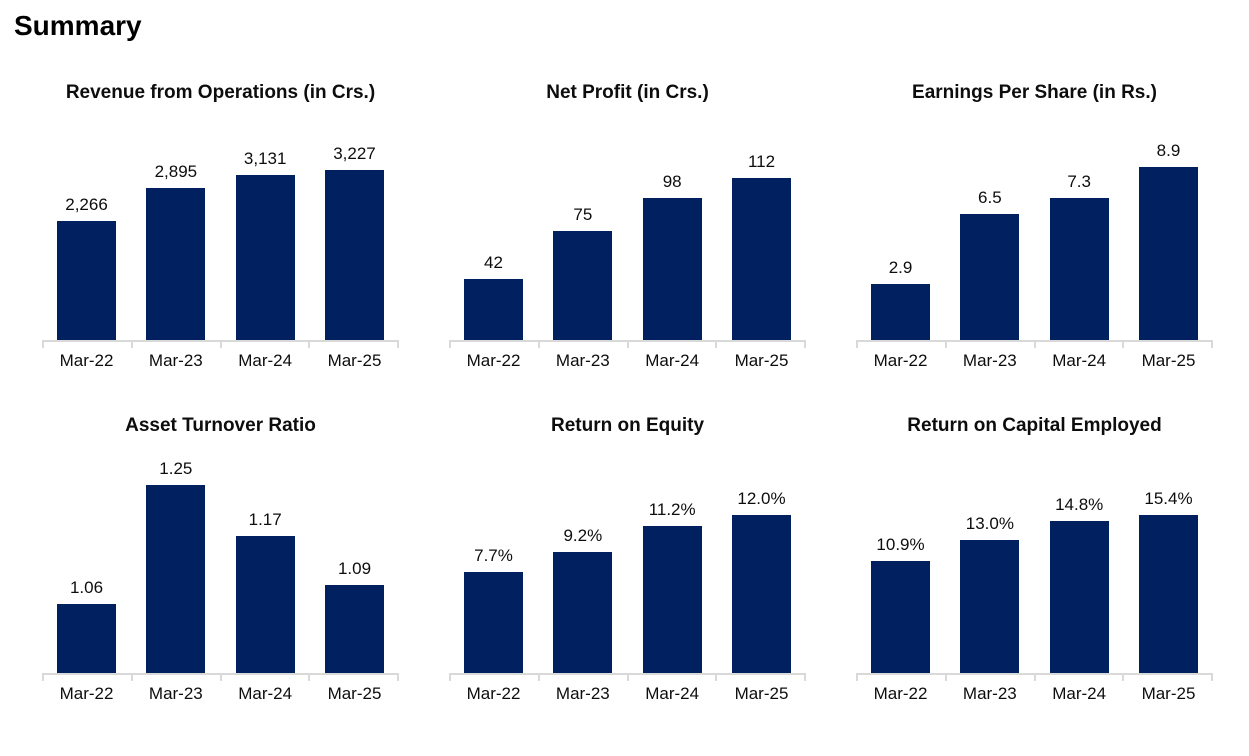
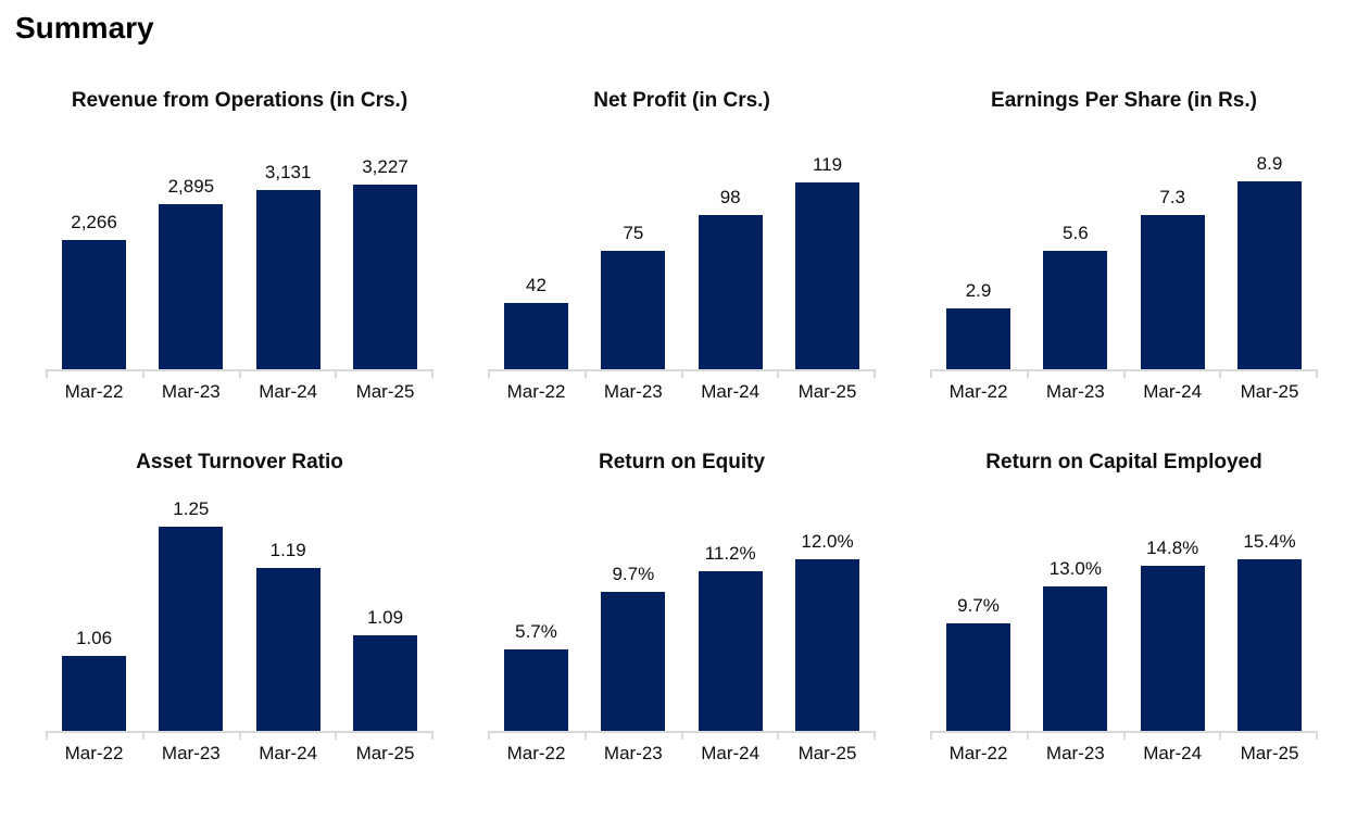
Net Profit (in Crs.)/Mar-25: 112 -> 119
Earnings Per Share (in Rs.)/Mar-23: 6.5 -> 5.6
Asset Turnover Ratio/Mar-24: 1.17 -> 1.19
Return on Equity/Mar-22: 7.7% -> 5.7%
Return on Equity/Mar-23: 9.2% -> 9.7%
Return on Capital Employed/Mar-22: 10.9% -> 9.7%
